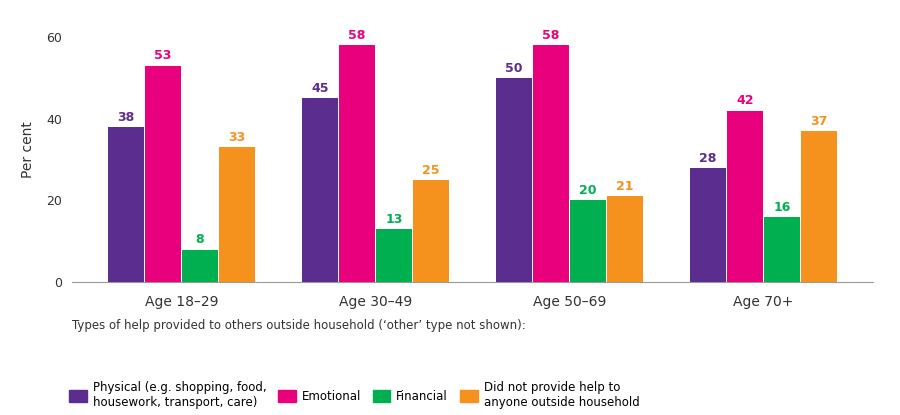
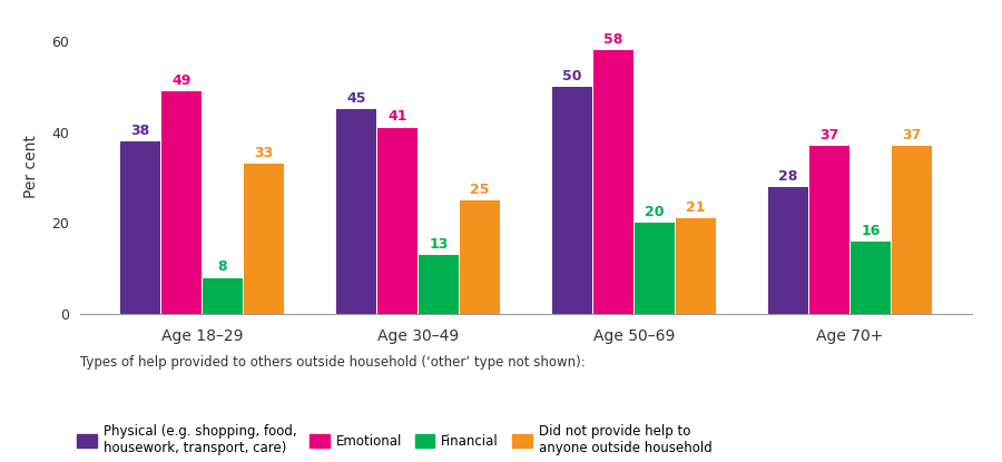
Emotional/Age 18–29: 53 -> 49
Emotional/Age 30–49: 58 -> 41
Emotional/Age 70+: 42 -> 37
